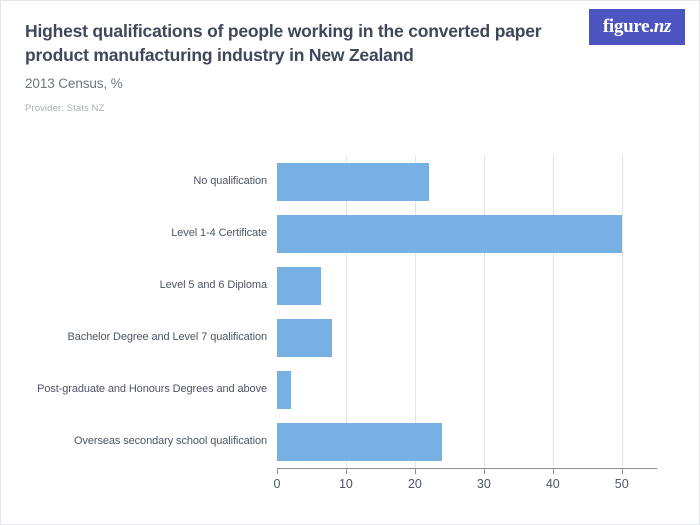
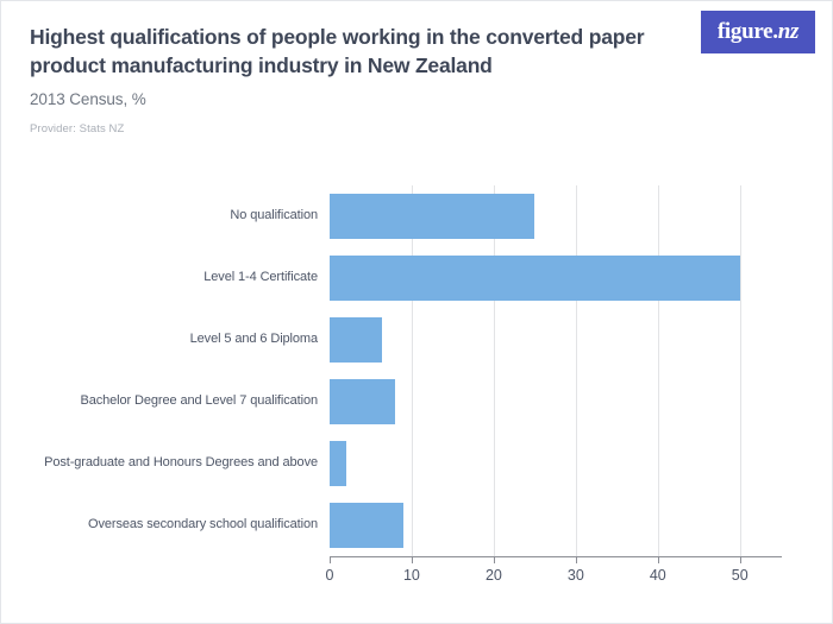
No qualification: 22 -> 25
Overseas secondary school qualification: 24 -> 9
